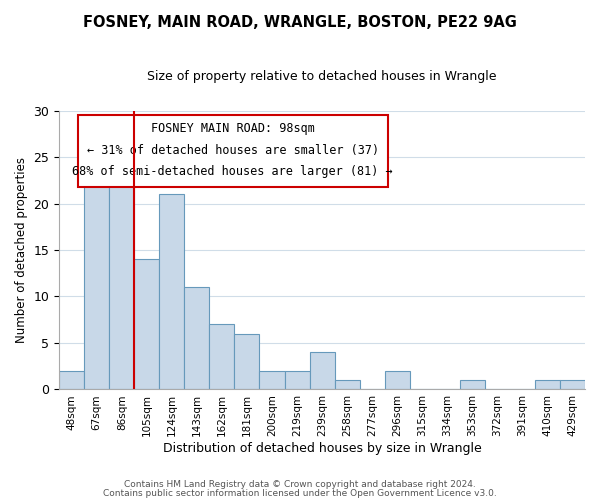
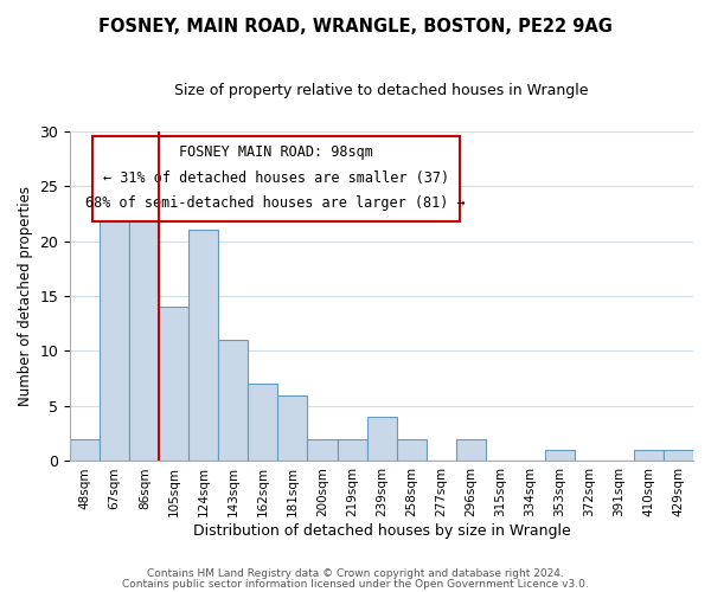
258sqm: 1 -> 2
